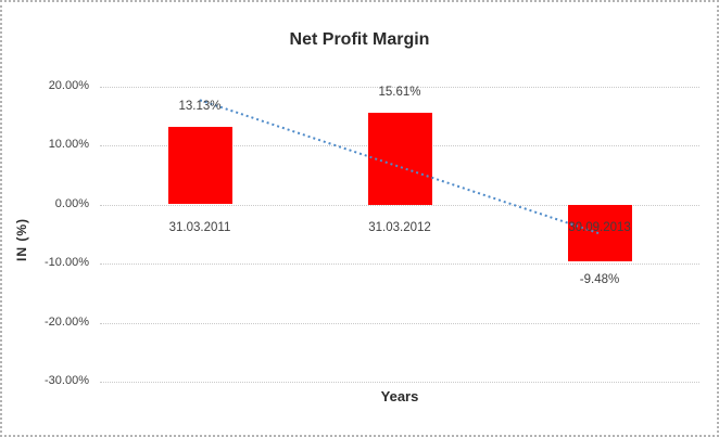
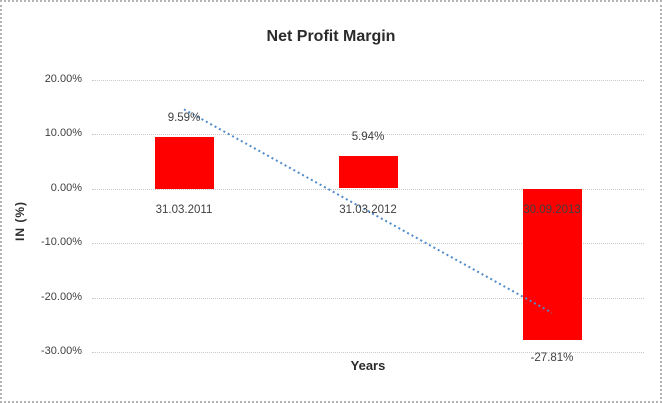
31.03.2011: 13.13% -> 9.59%
31.03.2012: 15.61% -> 5.94%
30.09.2013: -9.48% -> -27.81%
